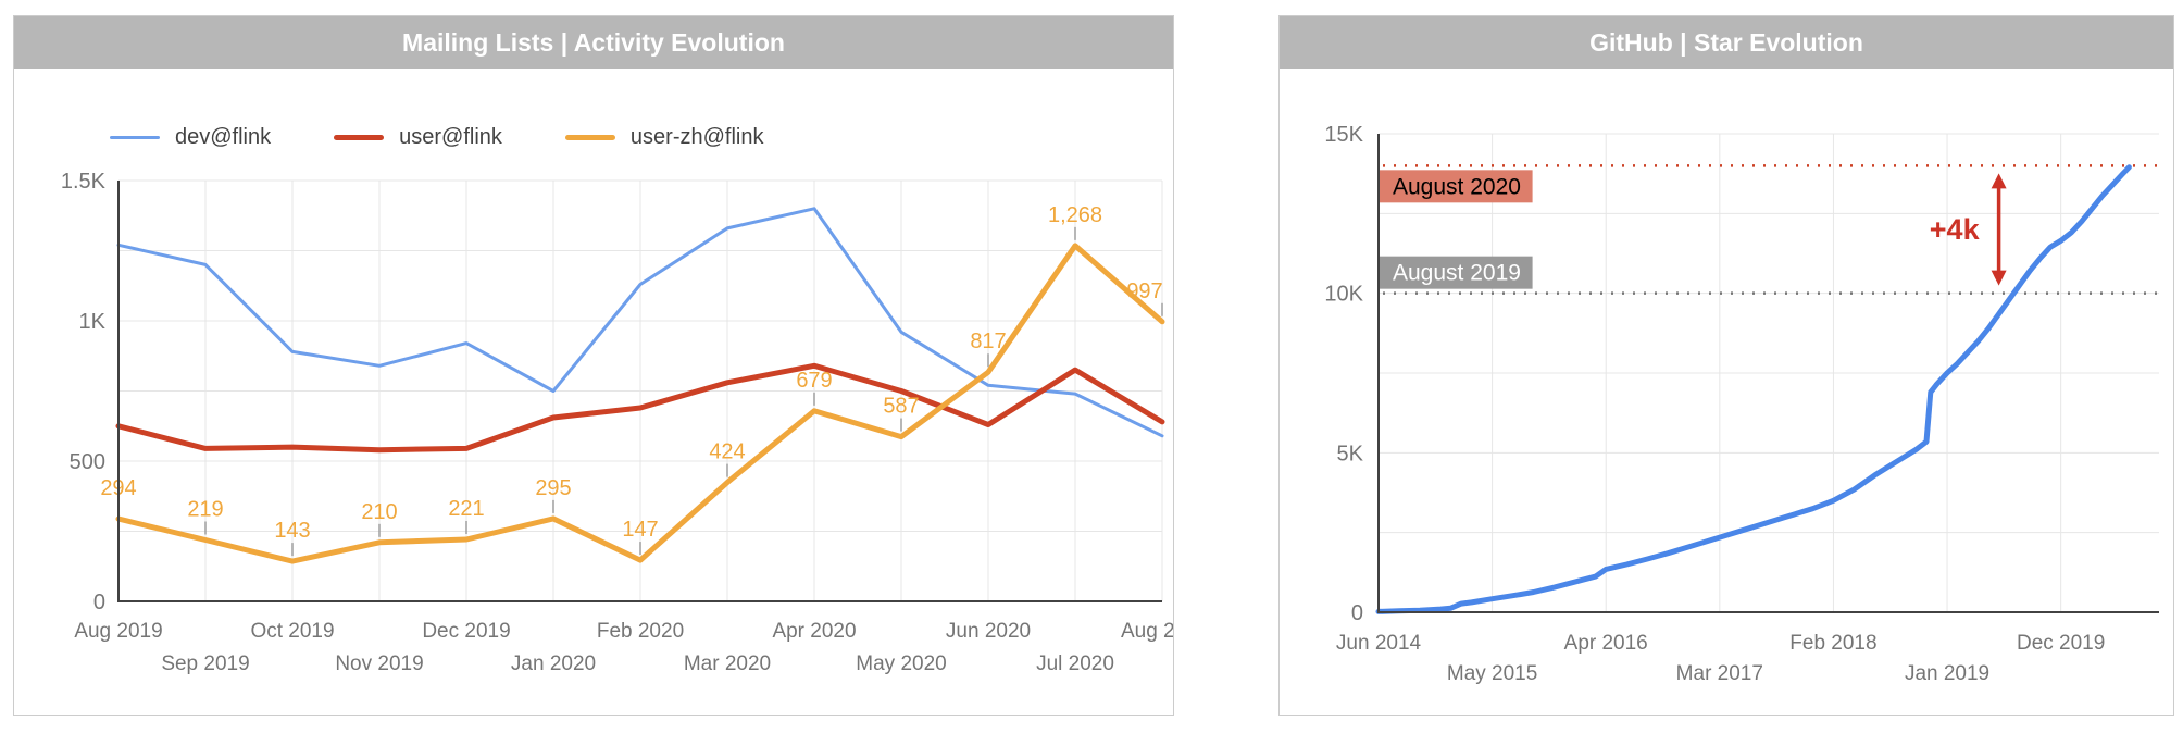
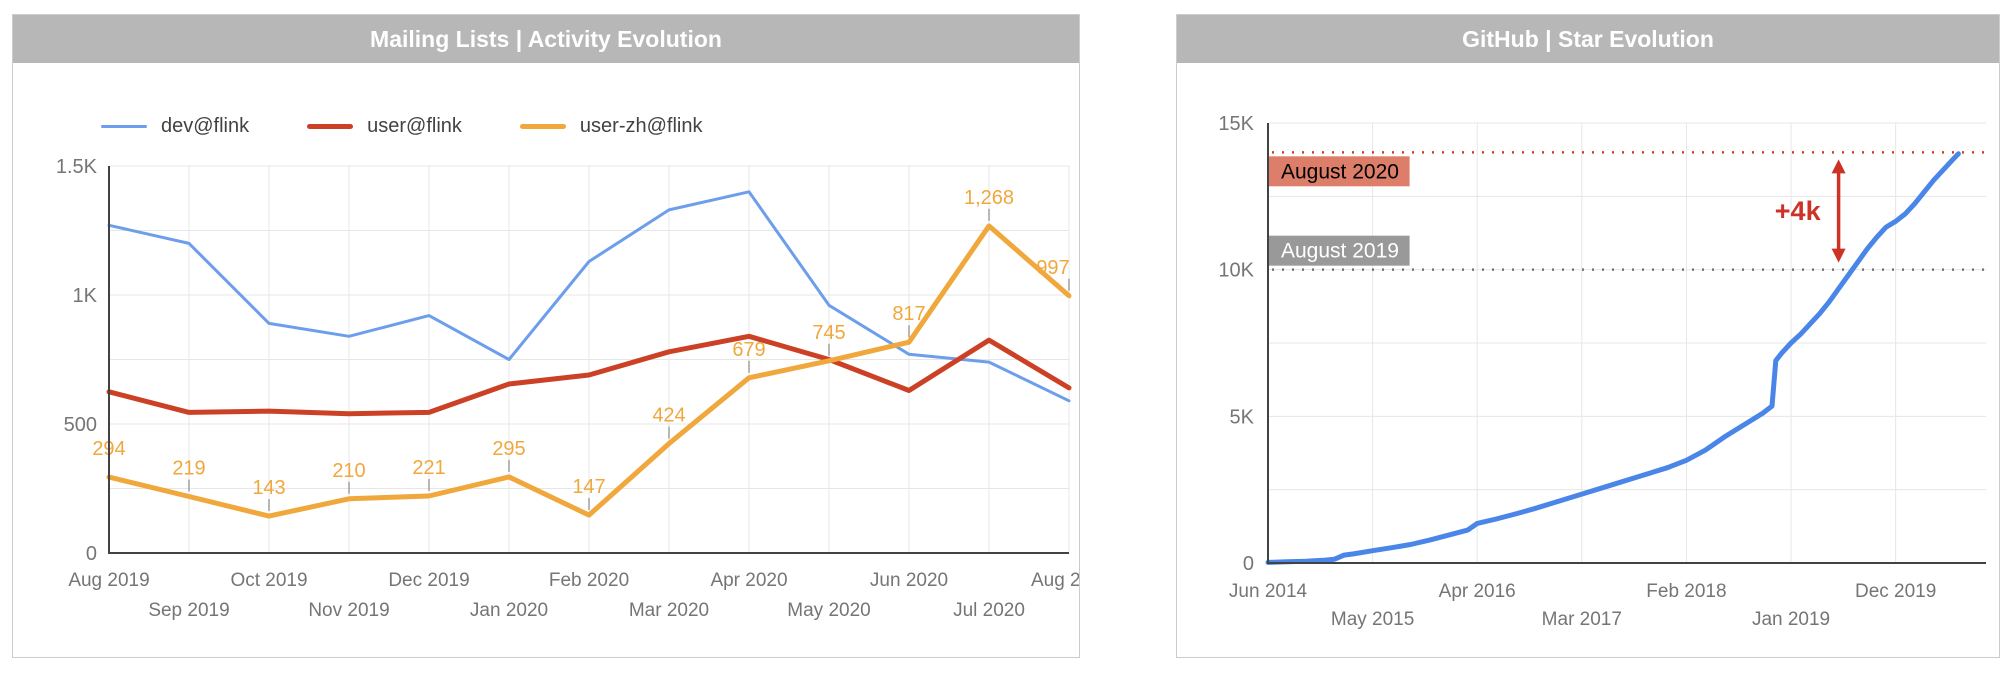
Mailing Lists | Activity Evolution/user-zh@flink/May 2020: 587 -> 745
